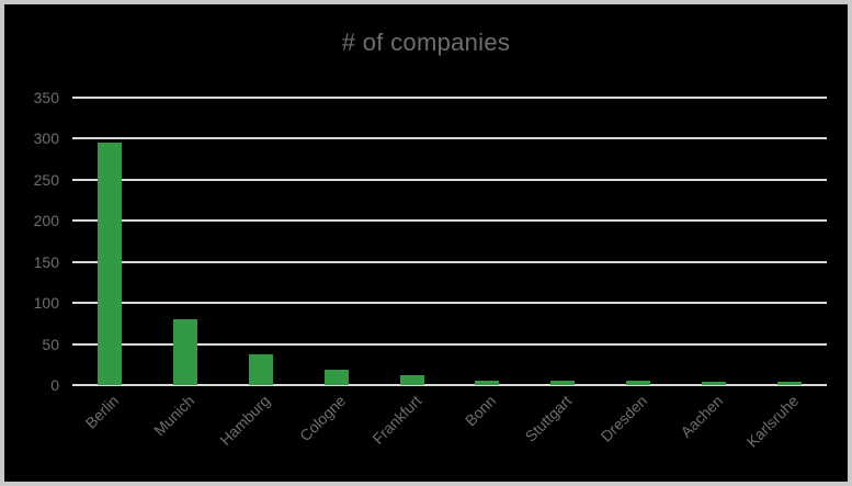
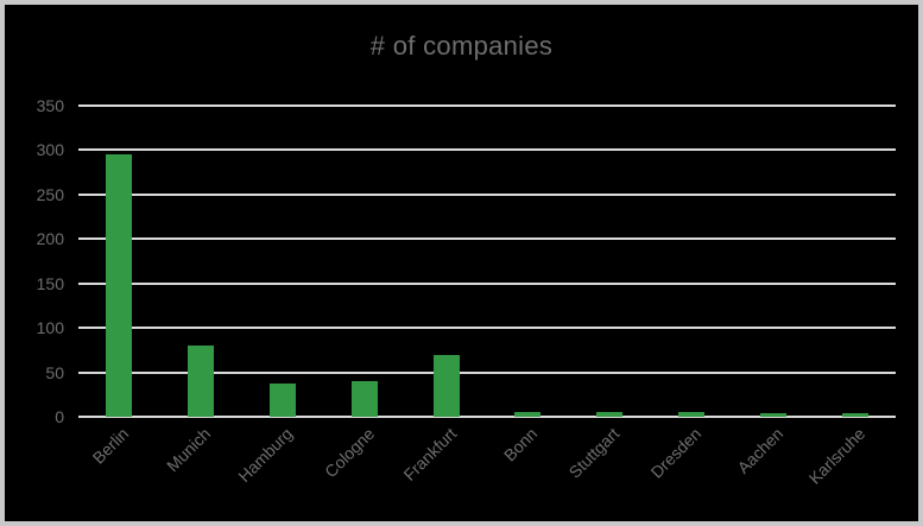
Cologne: 20 -> 40
Frankfurt: 10 -> 70
